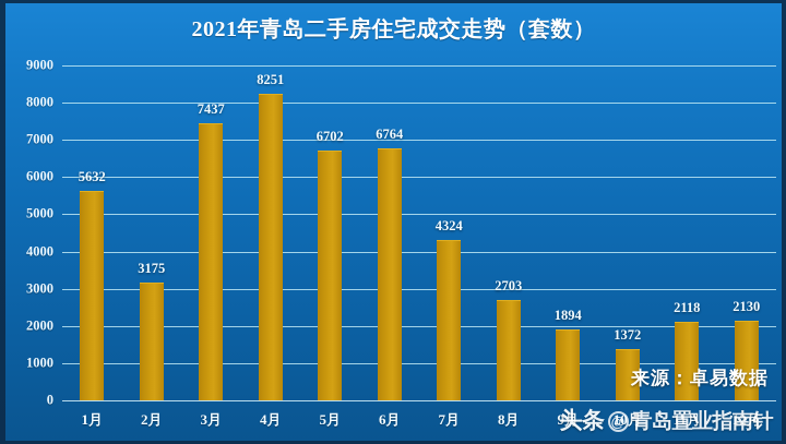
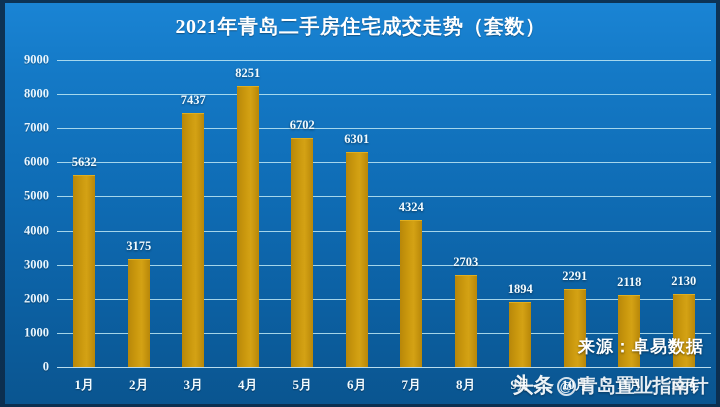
6月: 6764 -> 6301
10月: 1372 -> 2291
